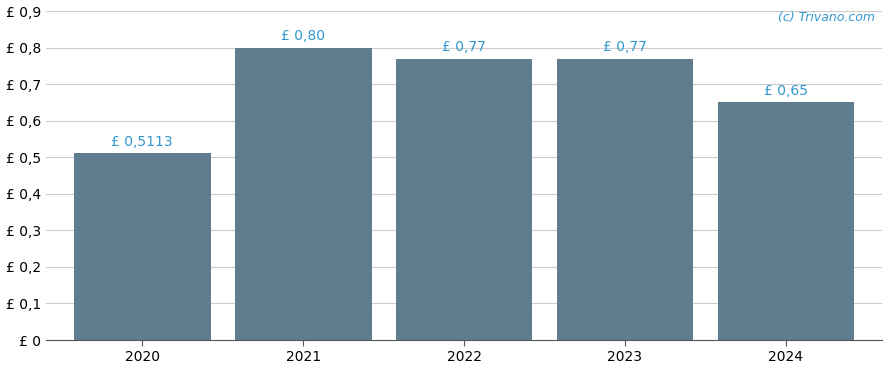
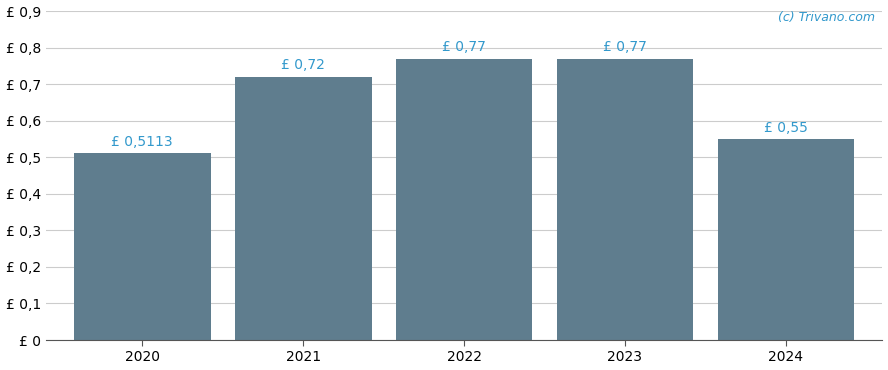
2021: 0,80 -> 0,72
2024: 0,65 -> 0,55
